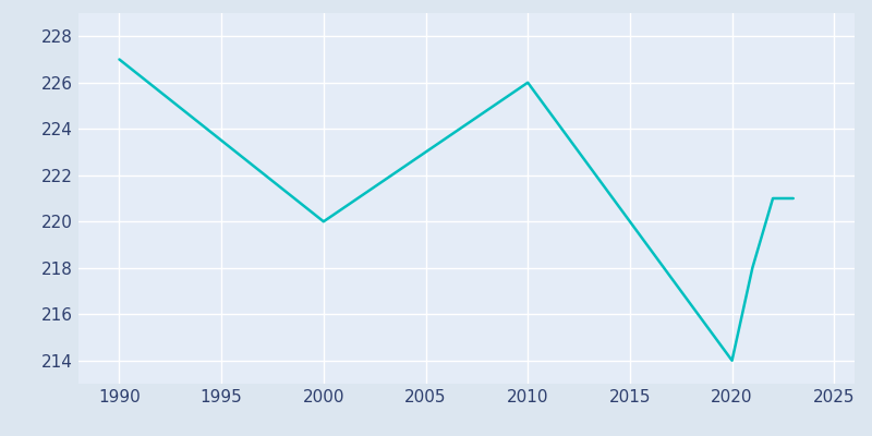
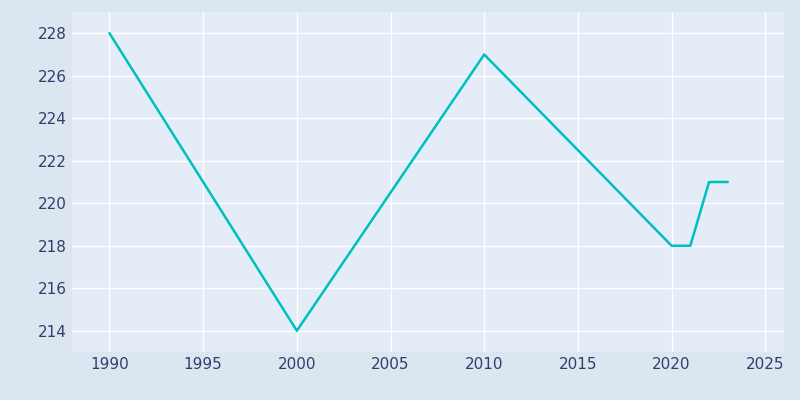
1990: 227 -> 228
2000: 220 -> 214
2010: 226 -> 227
2020: 214 -> 218
